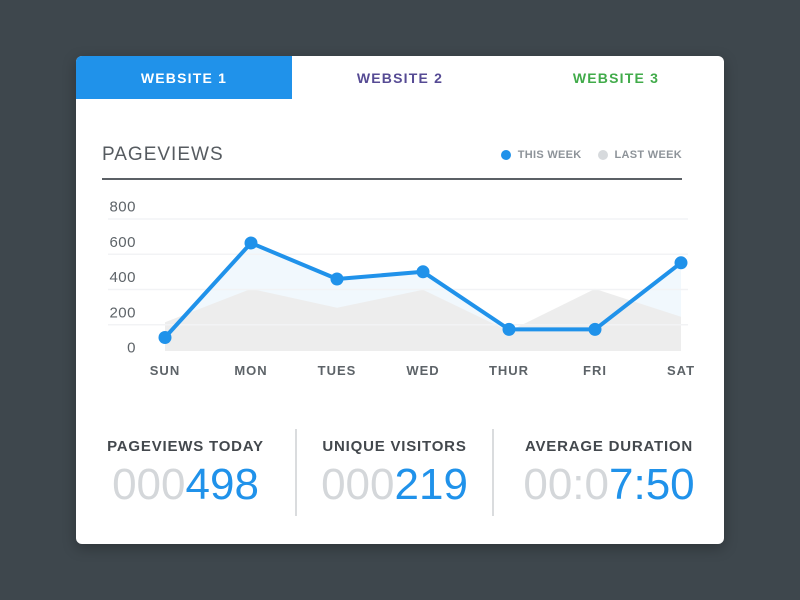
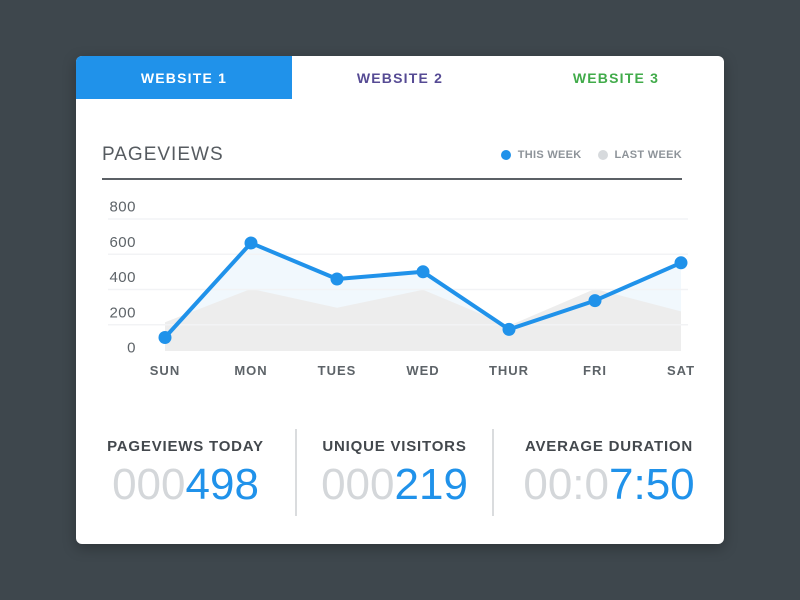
LAST WEEK/THUR: 110 -> 140
THIS WEEK/FRI: 120 -> 280
LAST WEEK/SAT: 190 -> 220
